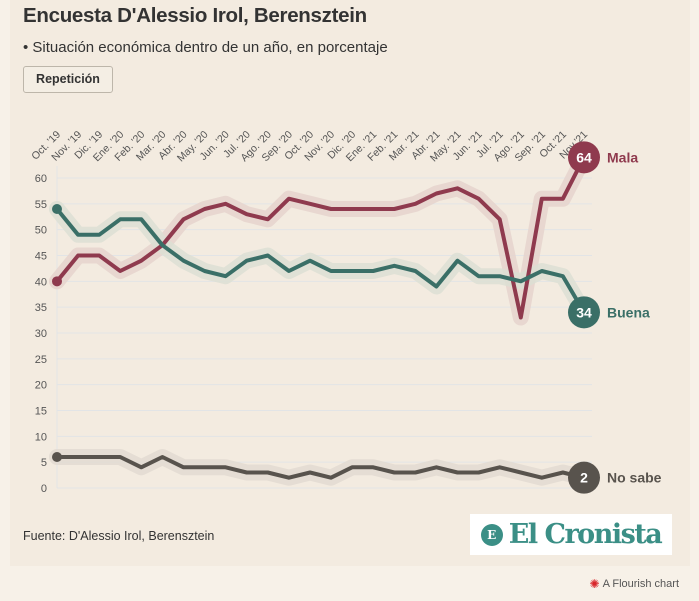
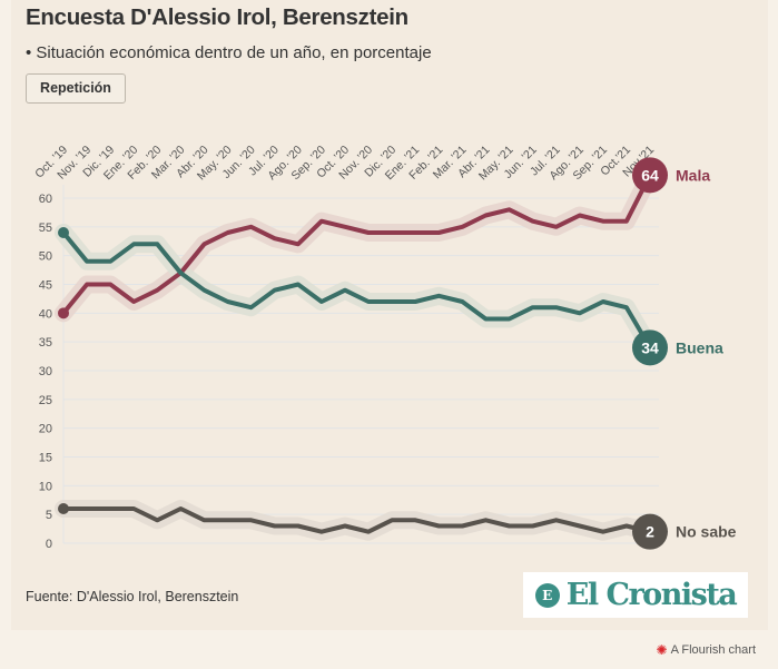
Buena/May. '21: 44 -> 39
Mala/Jul. '21: 52 -> 55
Mala/Ago. '21: 33 -> 57
